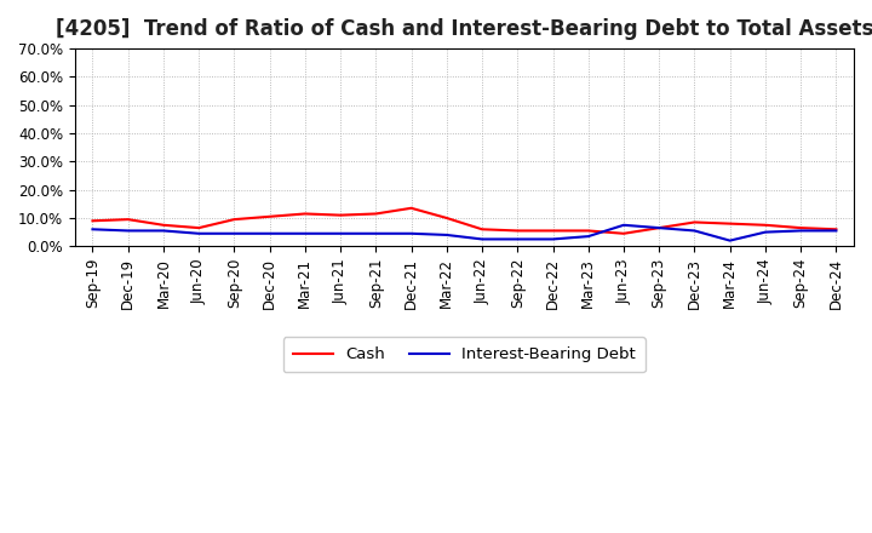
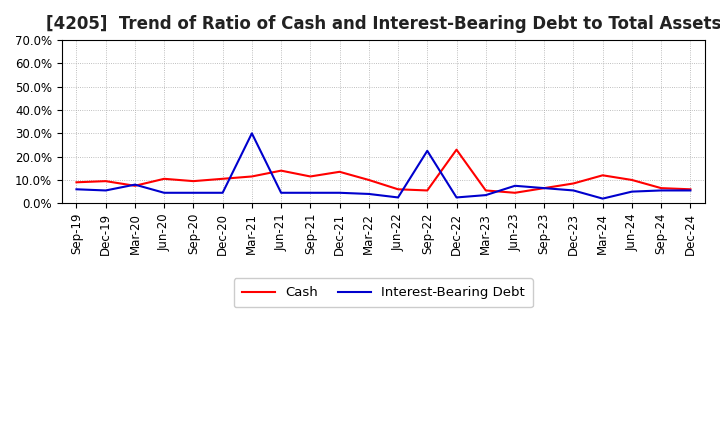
Interest-Bearing Debt/Mar-20: 5.5% -> 8.0%
Cash/Jun-20: 6.5% -> 10.5%
Interest-Bearing Debt/Mar-21: 4.5% -> 30.0%
Cash/Jun-21: 11.0% -> 14.0%
Interest-Bearing Debt/Sep-22: 2.5% -> 22.5%
Cash/Dec-22: 5.5% -> 23.0%
Cash/Mar-24: 8.0% -> 12.0%
Cash/Jun-24: 7.5% -> 10.0%
